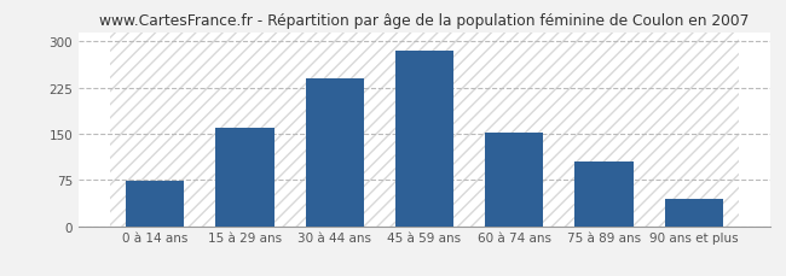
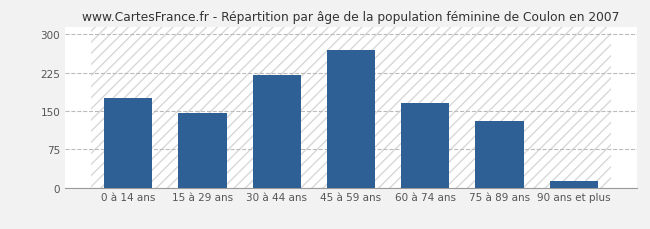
0 à 14 ans: 74 -> 175
15 à 29 ans: 160 -> 145
30 à 44 ans: 240 -> 220
45 à 59 ans: 284 -> 270
60 à 74 ans: 152 -> 165
75 à 89 ans: 104 -> 130
90 ans et plus: 44 -> 12
